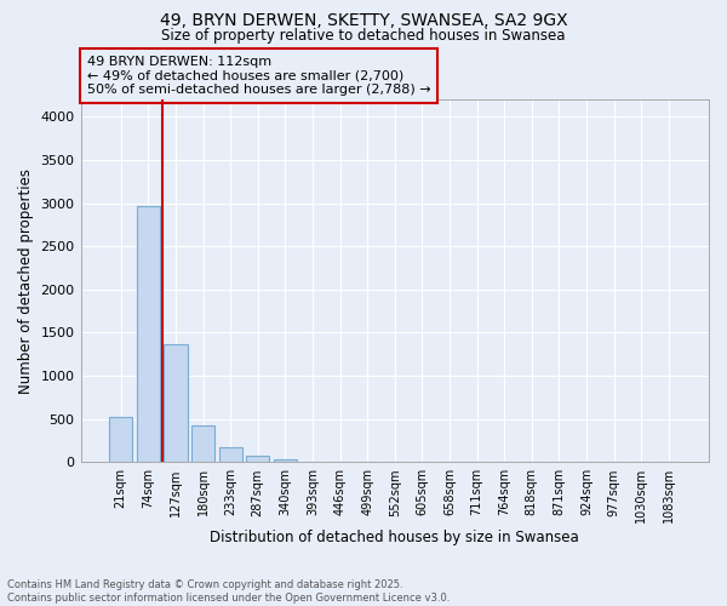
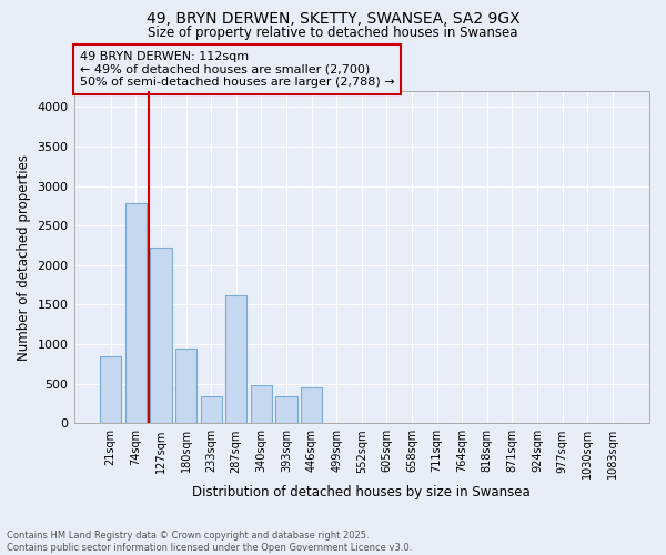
21sqm: 520 -> 840
74sqm: 2970 -> 2780
127sqm: 1370 -> 2220
180sqm: 430 -> 940
233sqm: 180 -> 340
287sqm: 80 -> 1620
340sqm: 30 -> 480
393sqm: 0 -> 340
446sqm: 0 -> 460
